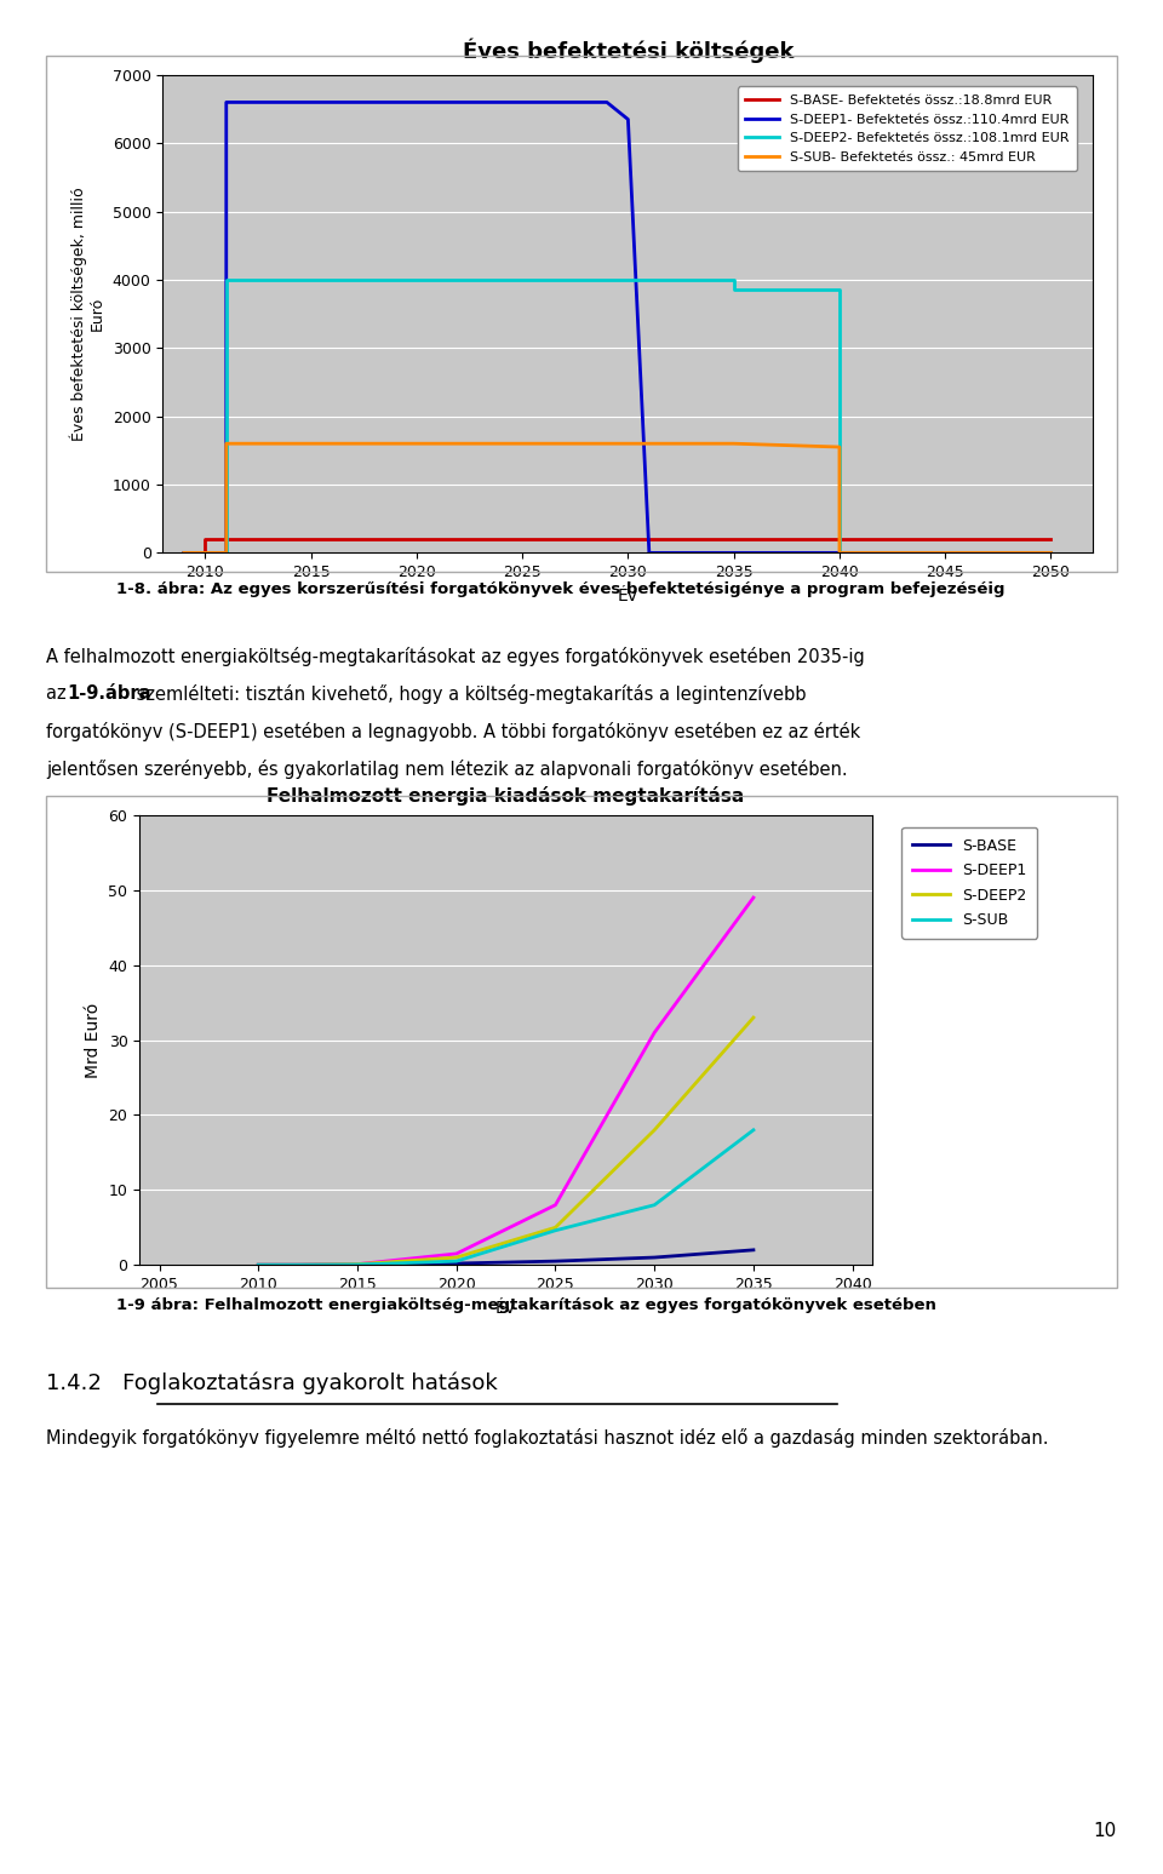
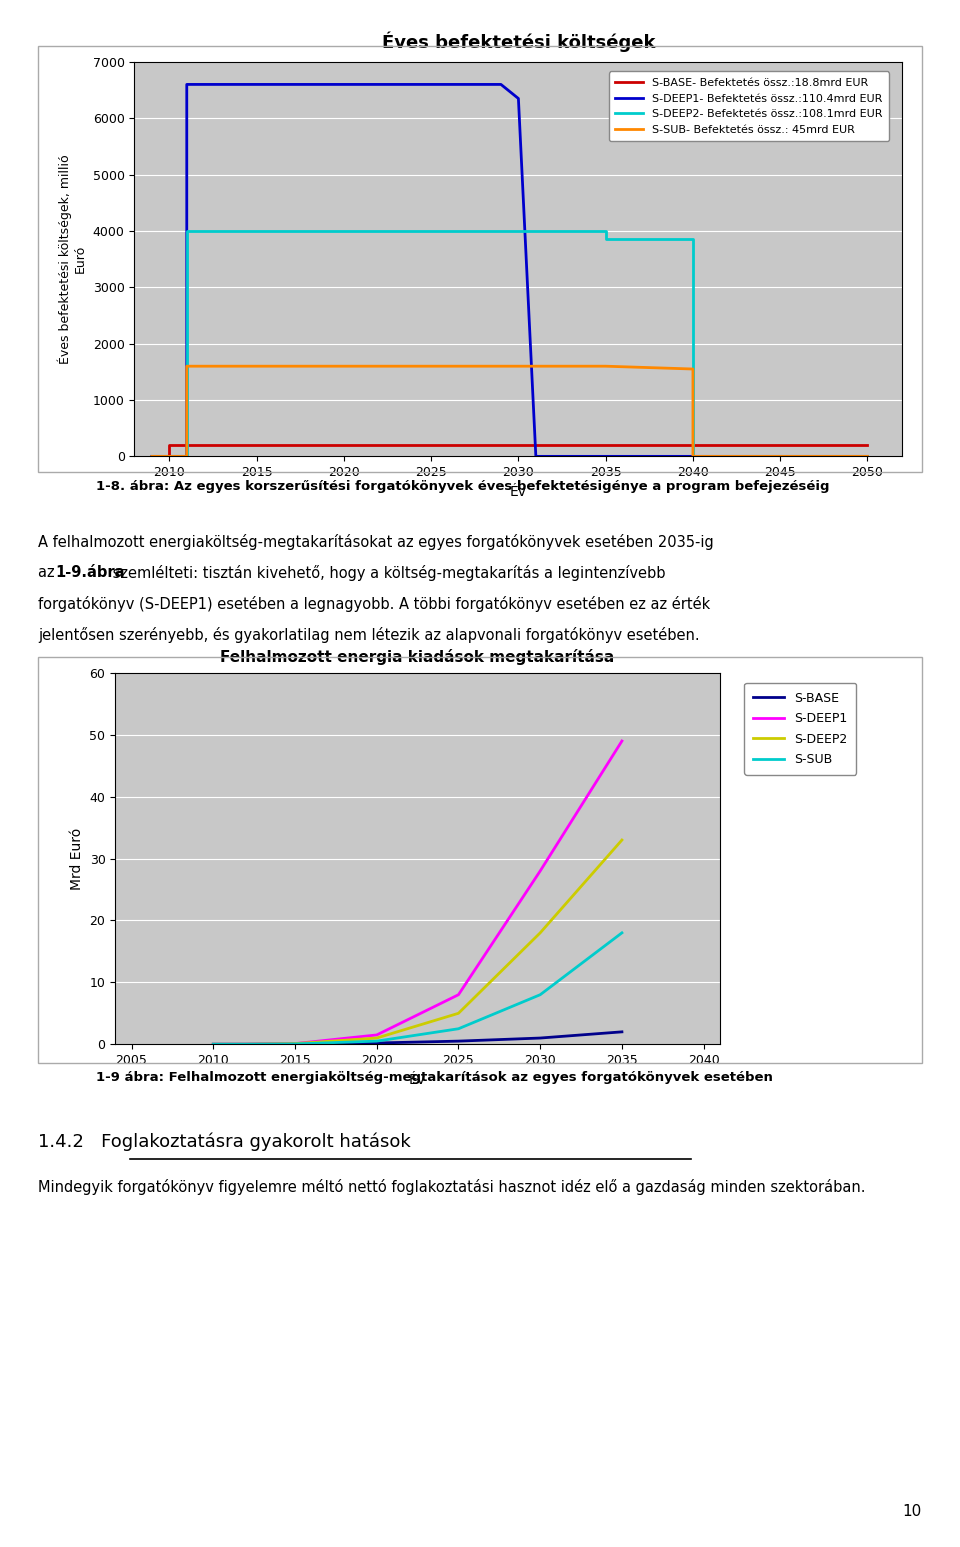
Felhalmozott energia kiadások megtakarítása/S-SUB/2025: 4.6 -> 2.5
Felhalmozott energia kiadások megtakarítása/S-DEEP1/2030: 31.0 -> 28.0
